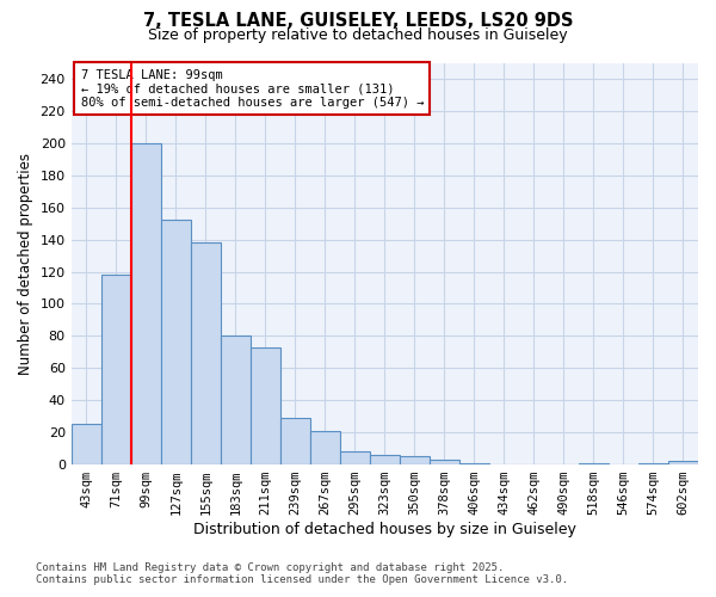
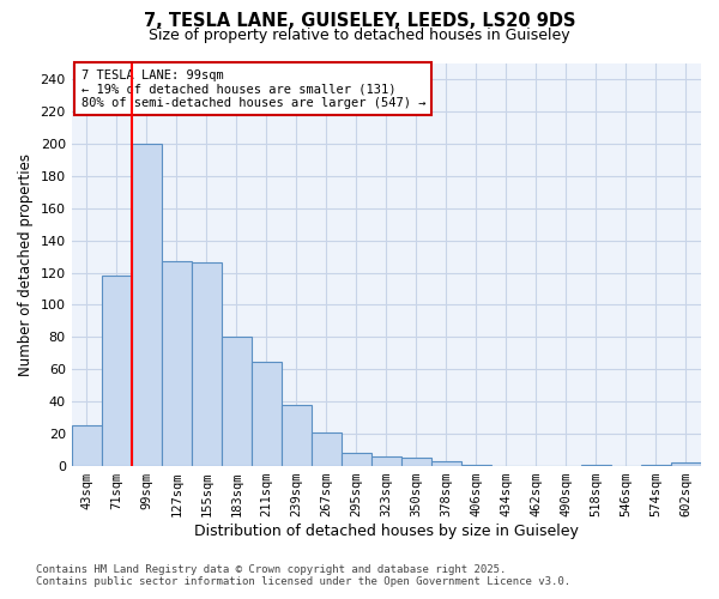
127sqm: 152 -> 127
155sqm: 138 -> 126
211sqm: 73 -> 65
239sqm: 29 -> 38
